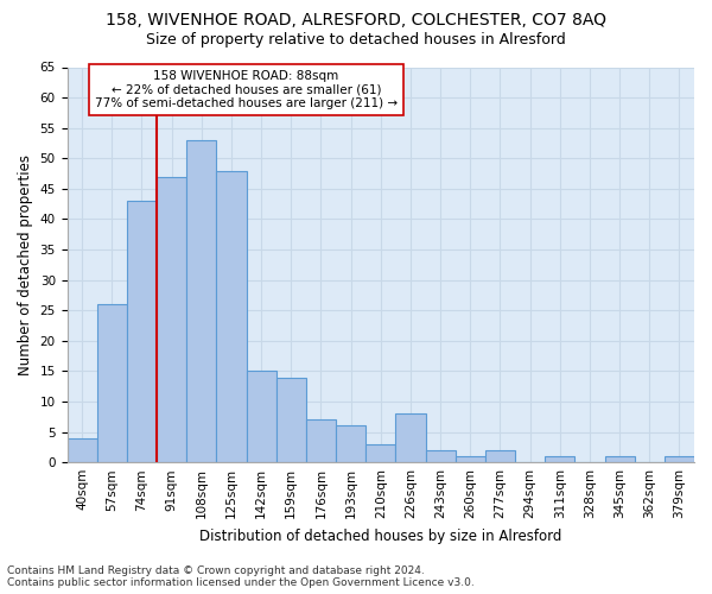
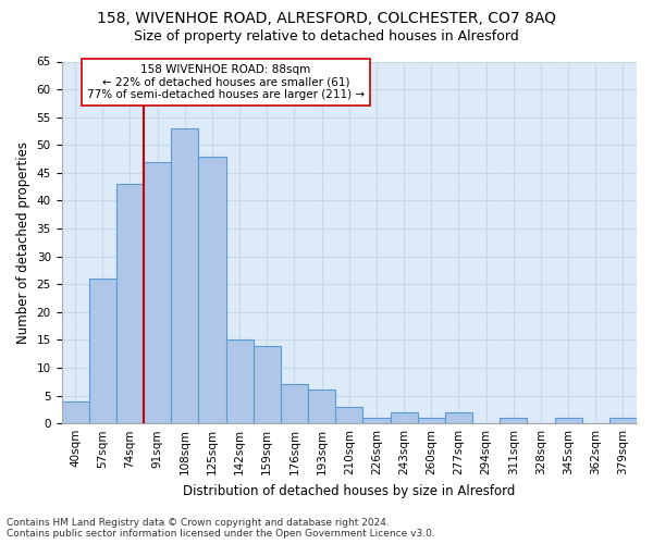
226sqm: 8 -> 1
